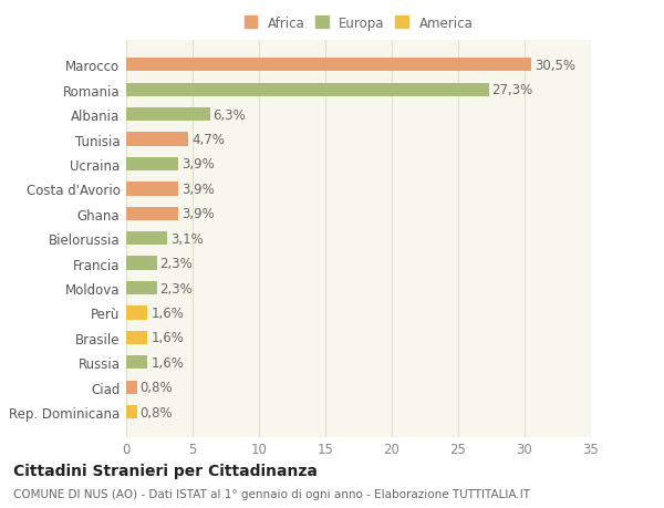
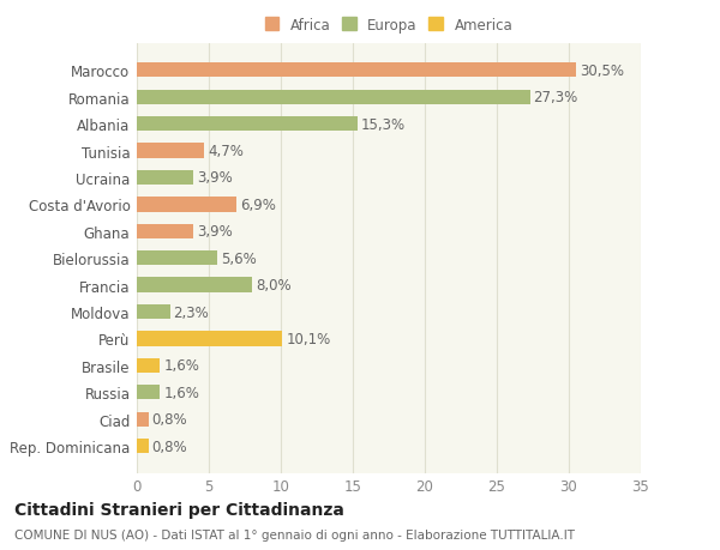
Albania: 6,3% -> 15,3%
Costa d'Avorio: 3,9% -> 6,9%
Bielorussia: 3,1% -> 5,6%
Francia: 2,3% -> 8,0%
Perù: 1,6% -> 10,1%
